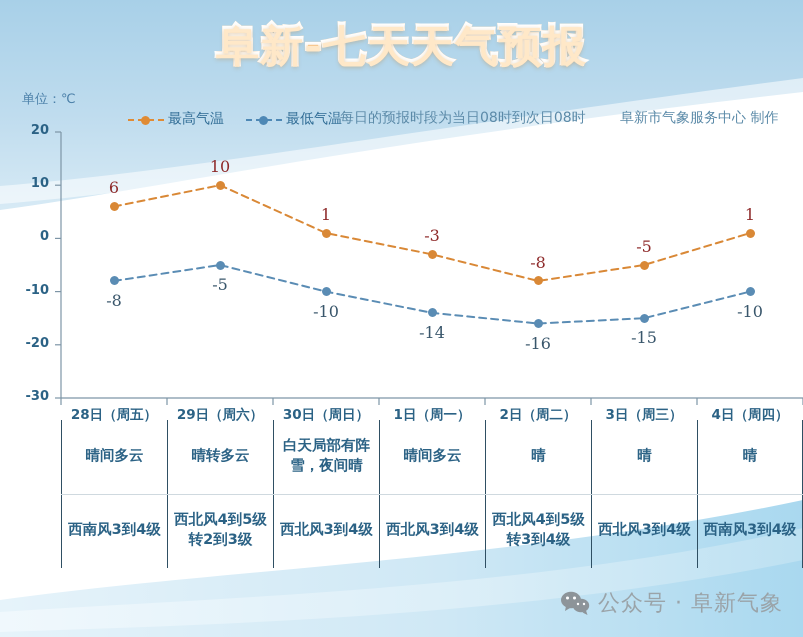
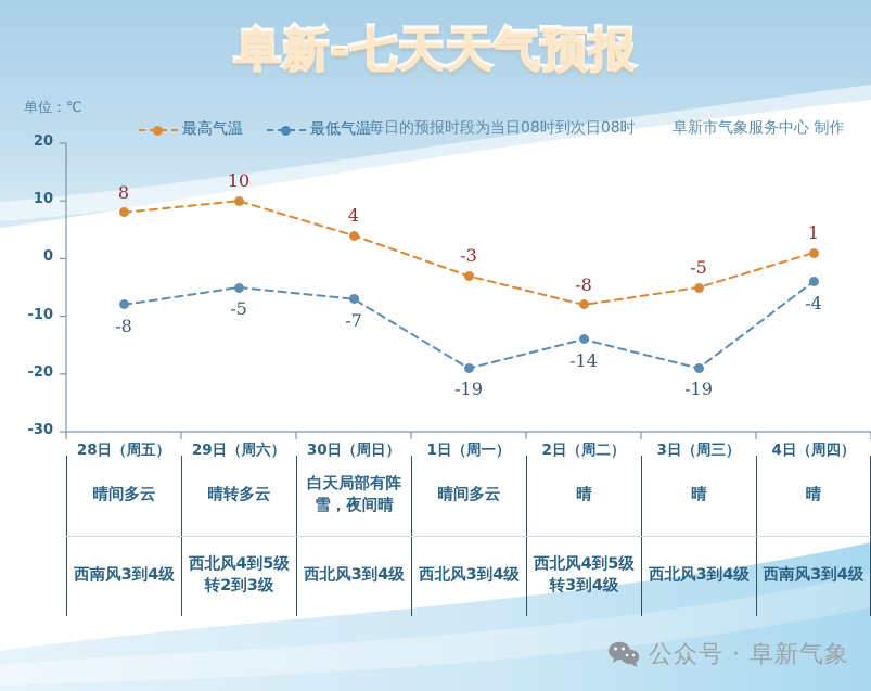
最高气温/28日（周五）: 6 -> 8
最高气温/30日（周日）: 1 -> 4
最低气温/30日（周日）: -10 -> -7
最低气温/1日（周一）: -14 -> -19
最低气温/2日（周二）: -16 -> -14
最低气温/3日（周三）: -15 -> -19
最低气温/4日（周四）: -10 -> -4
